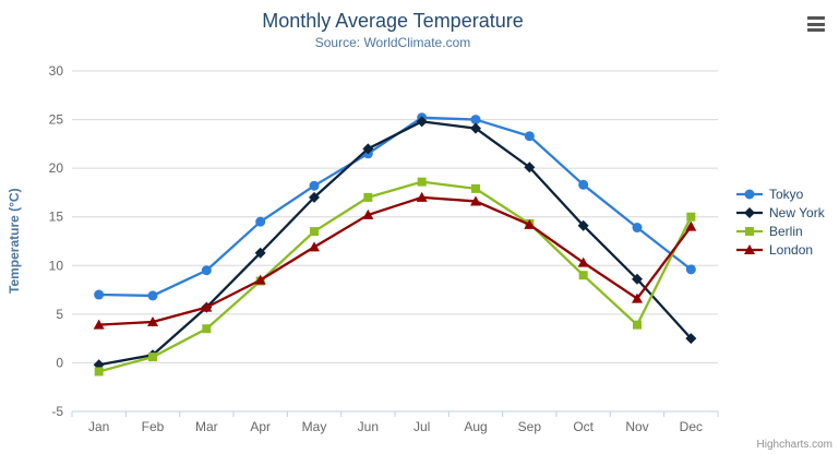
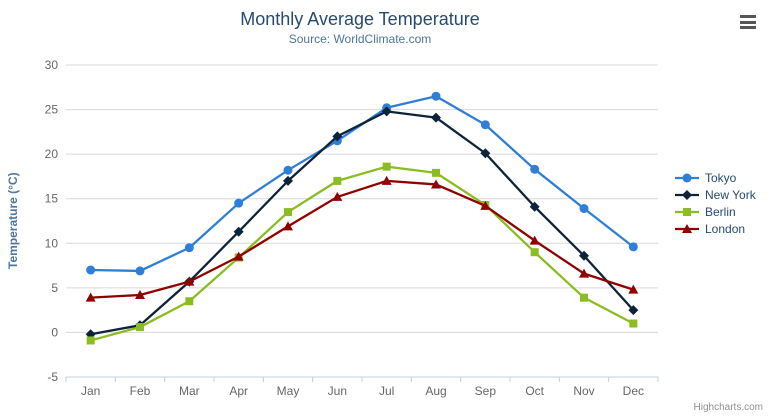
Tokyo/Aug: 25 -> 26
Berlin/Dec: 15 -> 1
London/Dec: 14 -> 5
